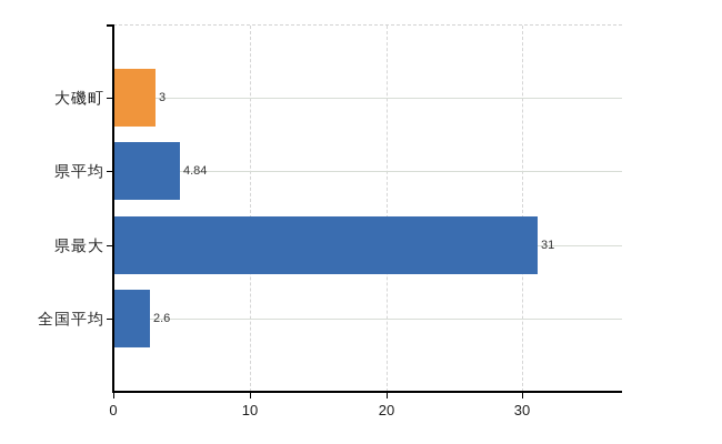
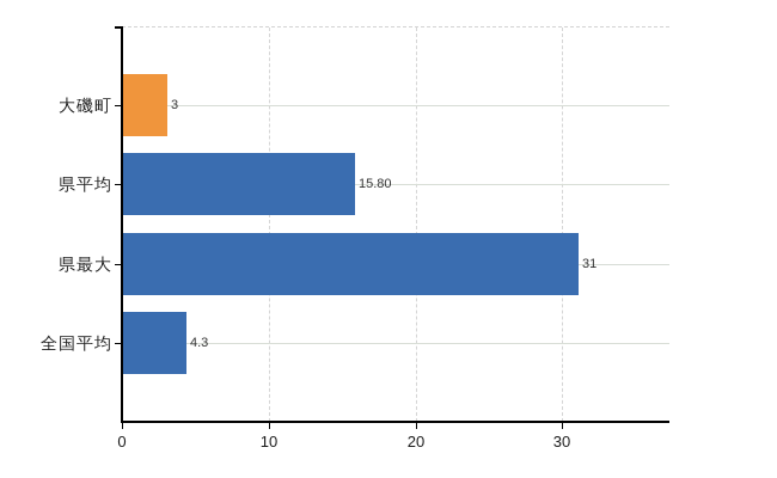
県平均: 4.84 -> 15.80
全国平均: 2.6 -> 4.3
